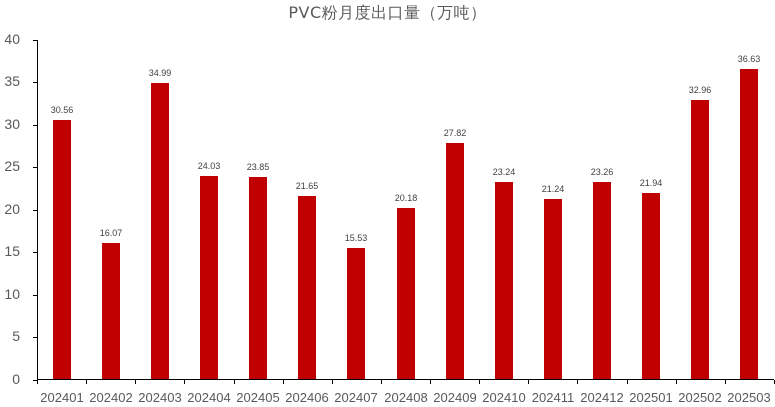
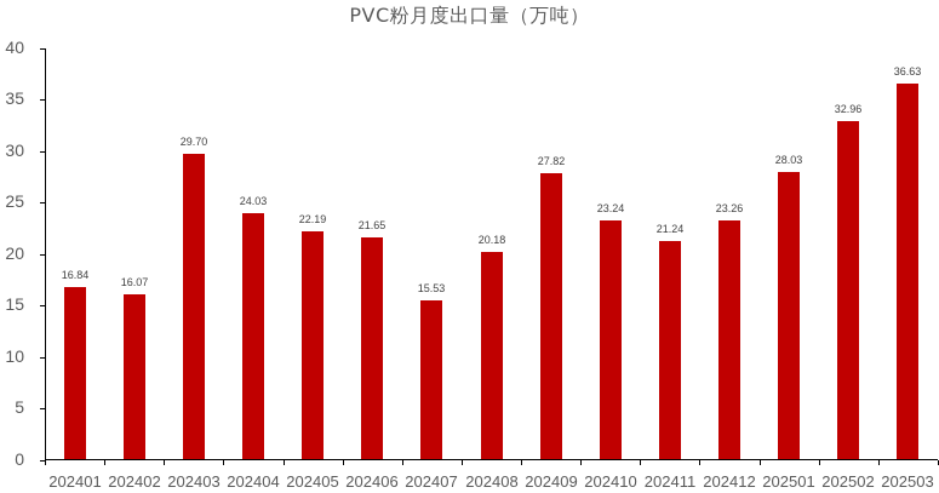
202401: 30.56 -> 16.84
202403: 34.99 -> 29.70
202405: 23.85 -> 22.19
202501: 21.94 -> 28.03
